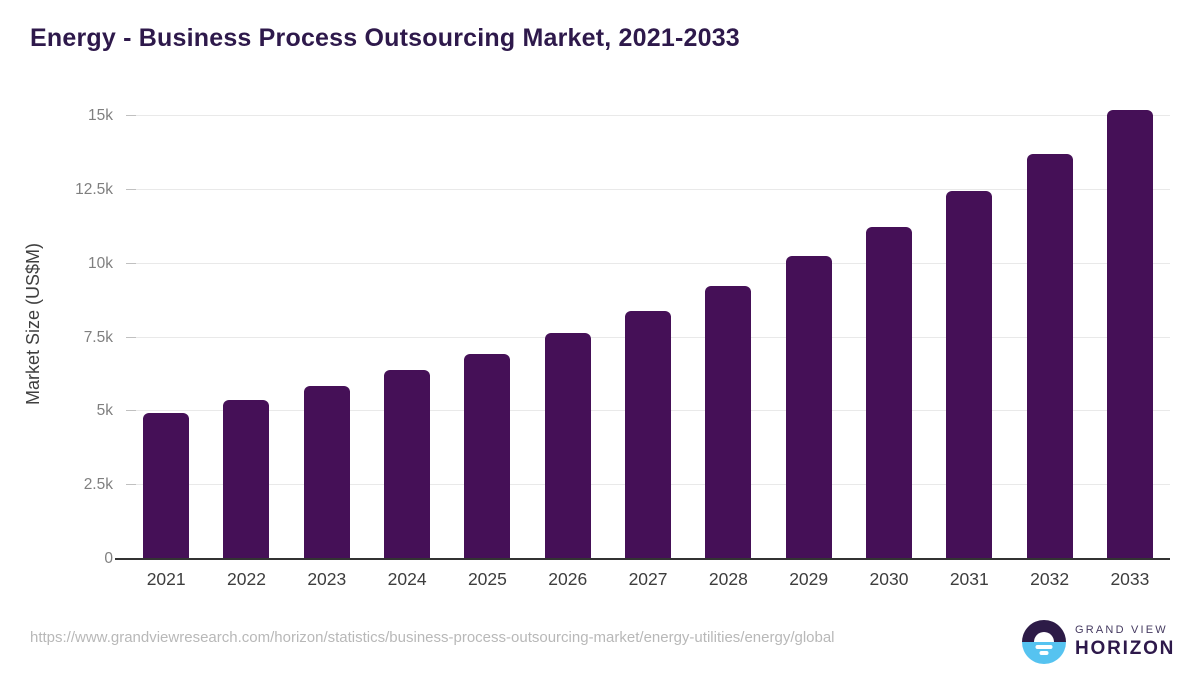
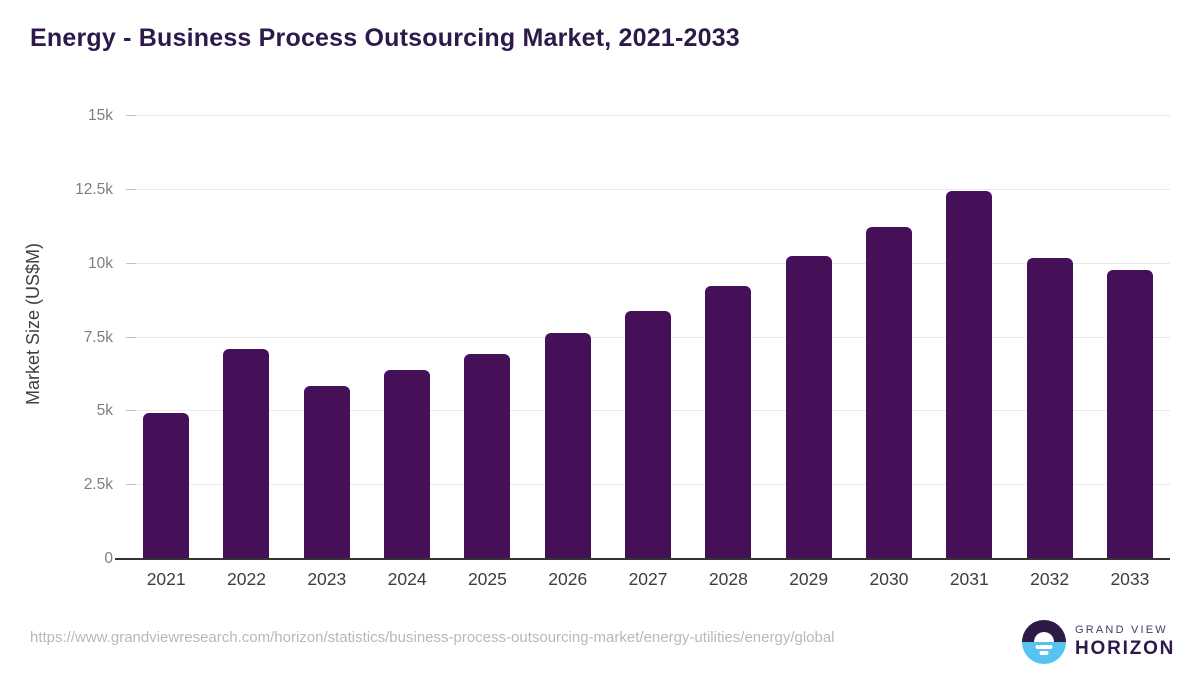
2022: 5.4k -> 7.1k
2032: 13.7k -> 10.2k
2033: 15.2k -> 9.8k
